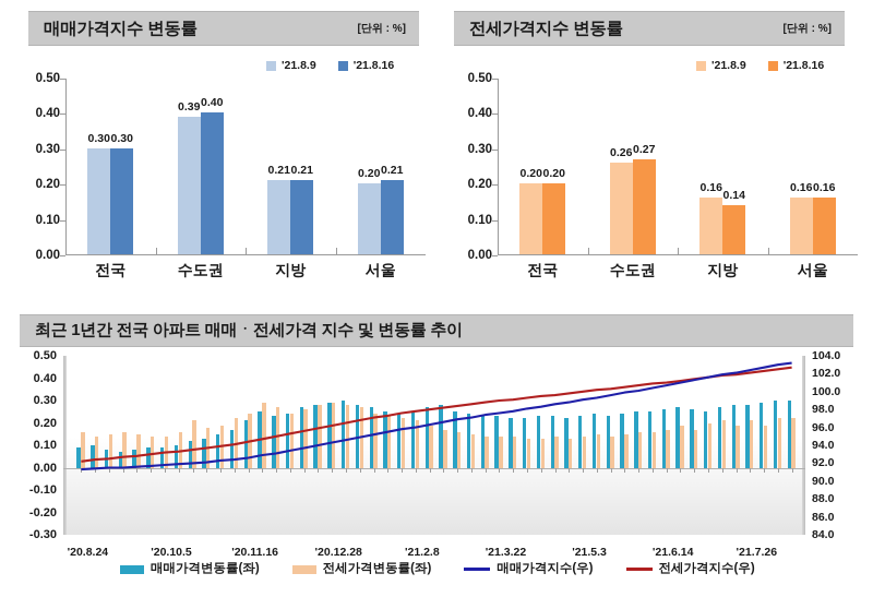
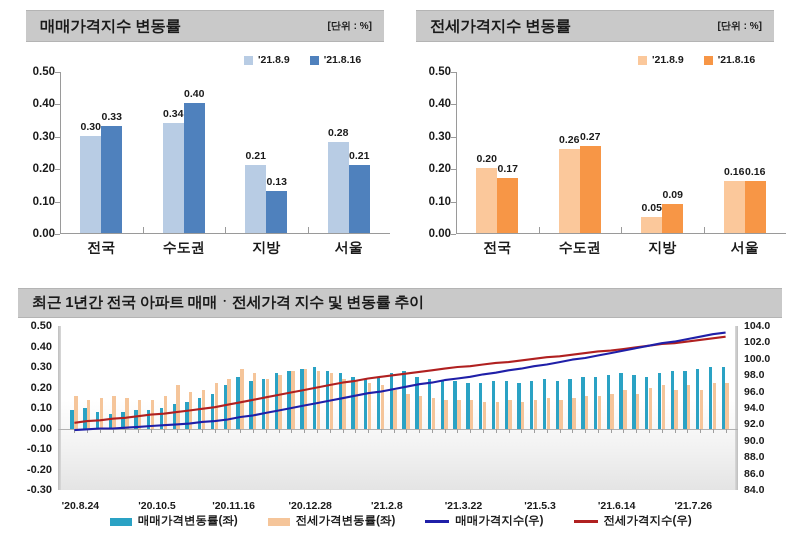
매매가격지수 변동률/'21.8.16/전국: 0.30 -> 0.33
매매가격지수 변동률/'21.8.9/수도권: 0.39 -> 0.34
매매가격지수 변동률/'21.8.16/지방: 0.21 -> 0.13
매매가격지수 변동률/'21.8.9/서울: 0.20 -> 0.28
전세가격지수 변동률/'21.8.16/전국: 0.20 -> 0.17
전세가격지수 변동률/'21.8.9/지방: 0.16 -> 0.05
전세가격지수 변동률/'21.8.16/지방: 0.14 -> 0.09
